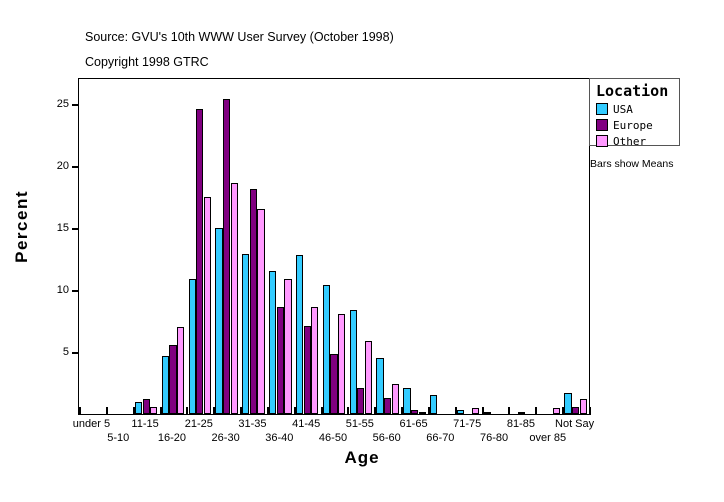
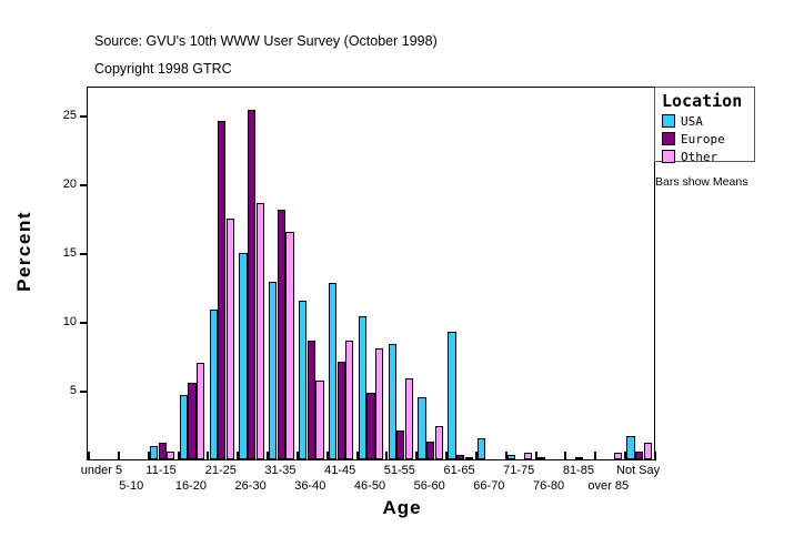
Other/36-40: 10.9 -> 5.7
USA/61-65: 2.1 -> 9.3
